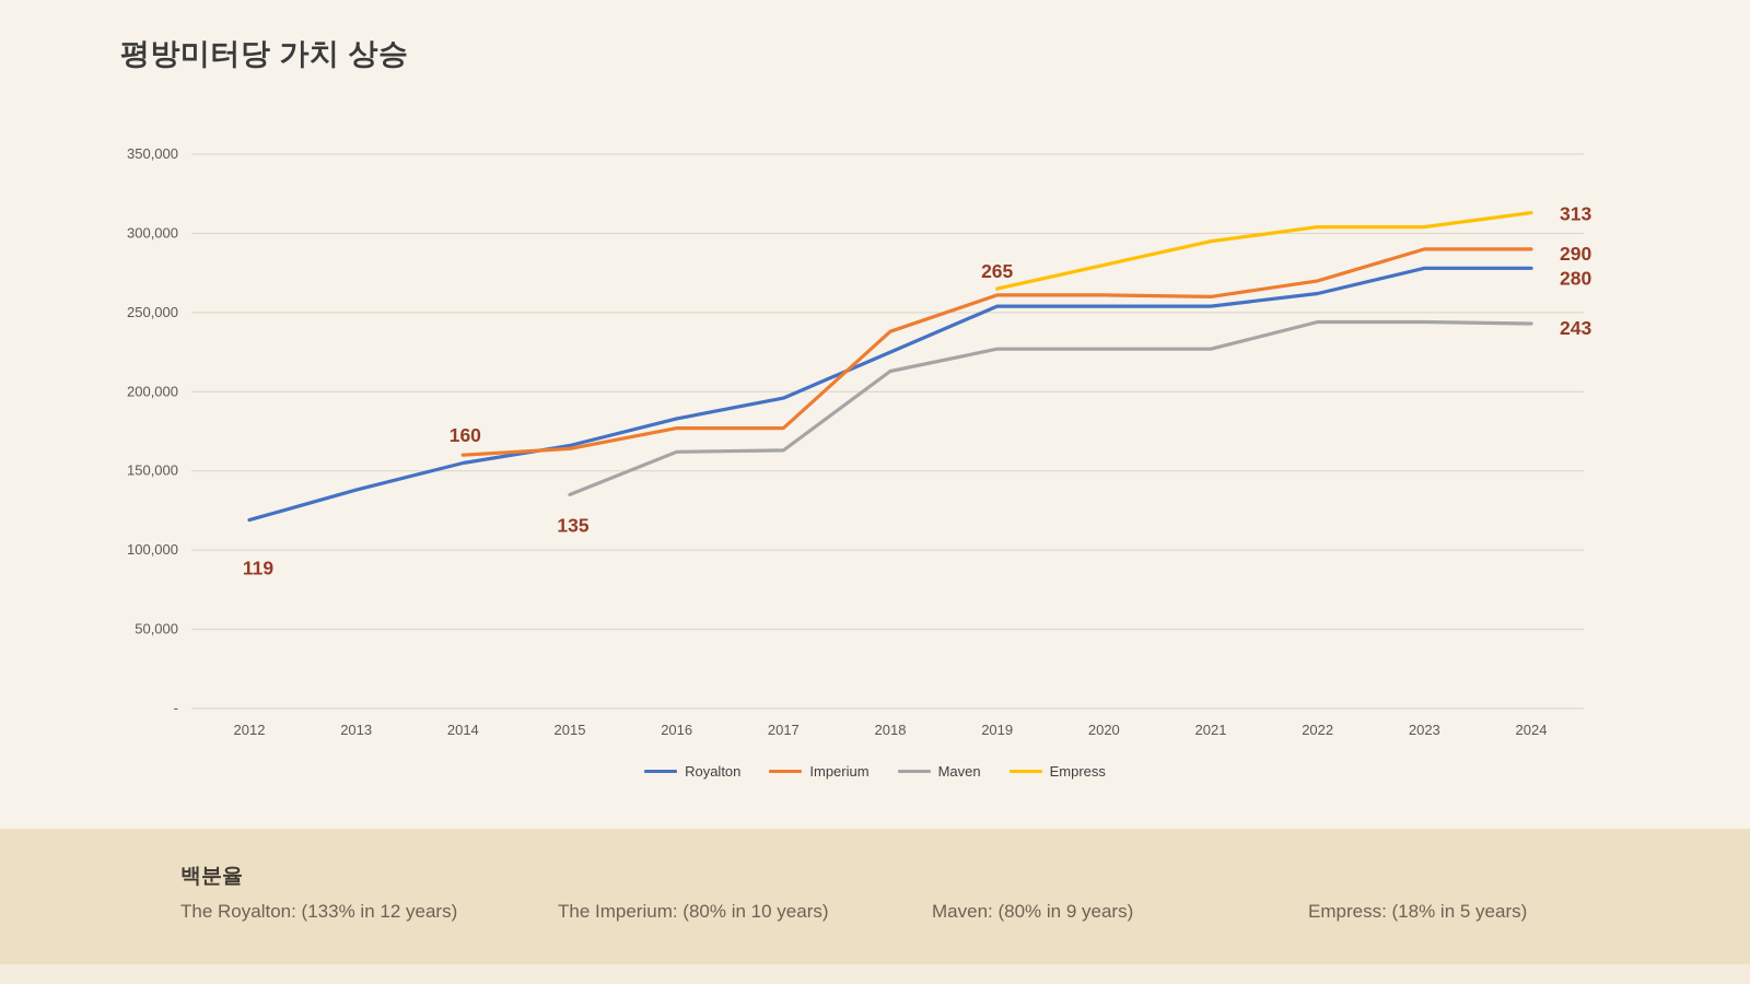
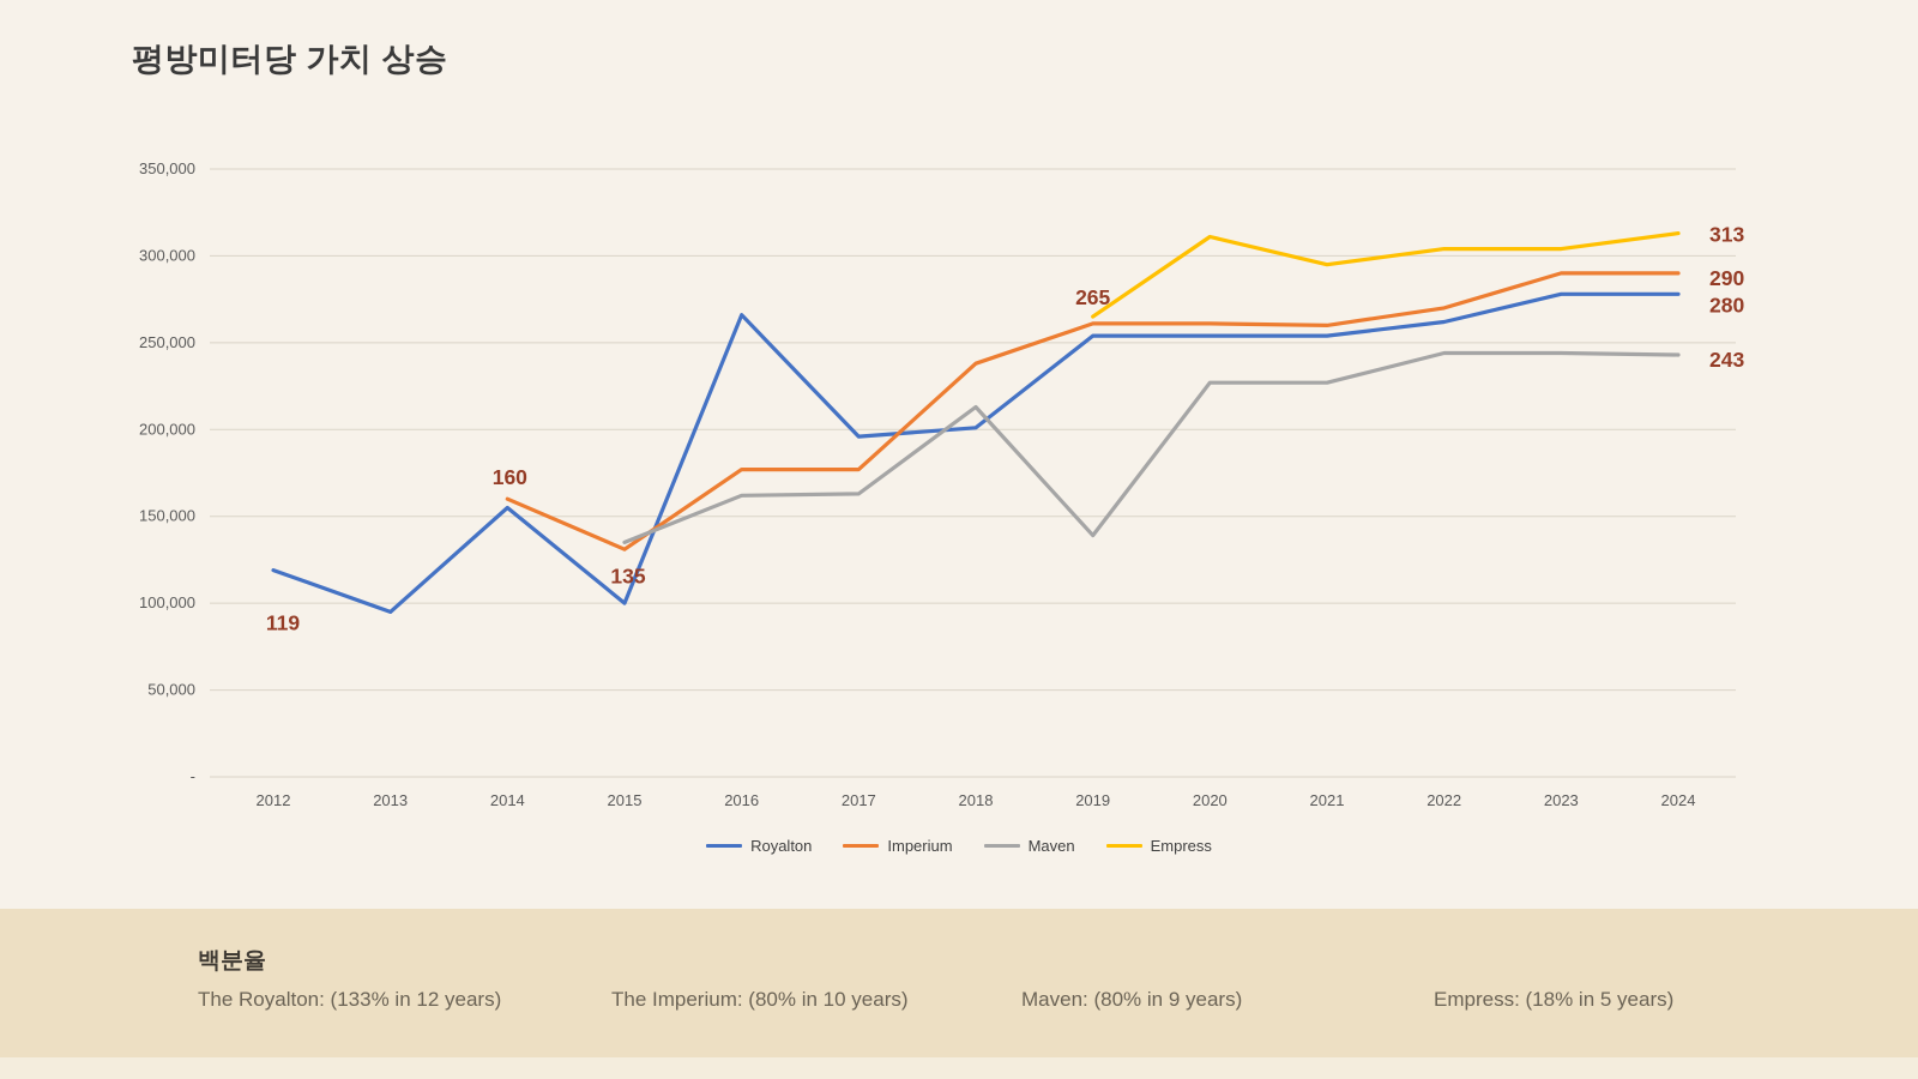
Royalton/2013: 138000 -> 95000
Royalton/2015: 166000 -> 100000
Imperium/2015: 164000 -> 131000
Royalton/2016: 183000 -> 266000
Royalton/2018: 225000 -> 201000
Maven/2019: 227000 -> 139000
Empress/2020: 280000 -> 311000
